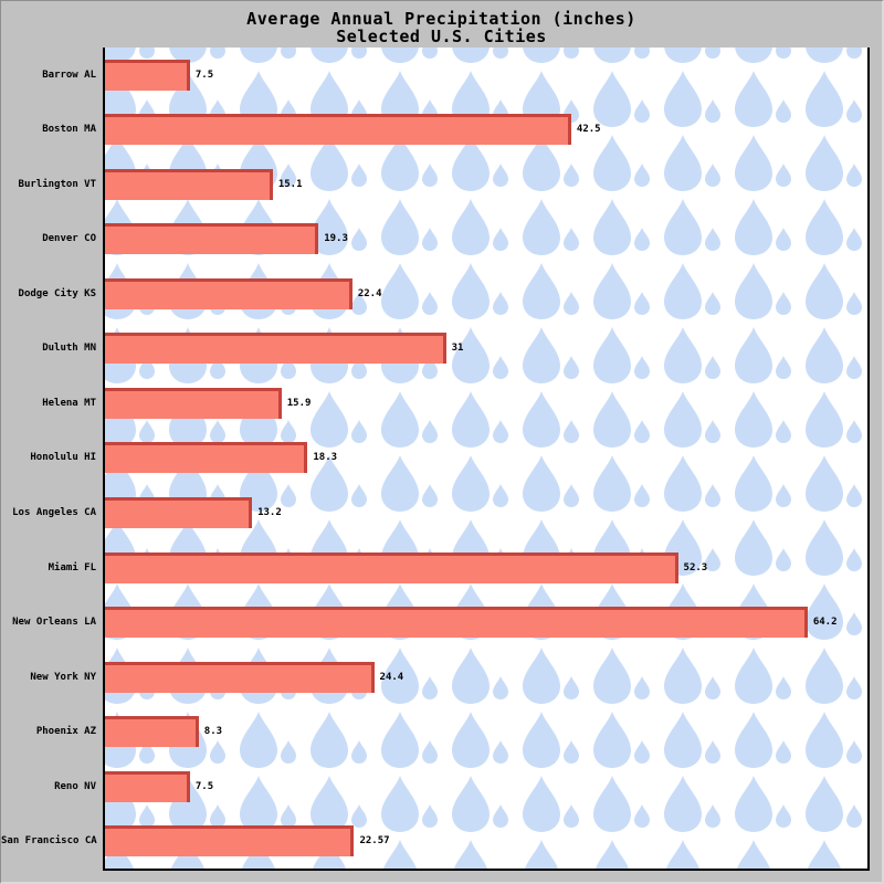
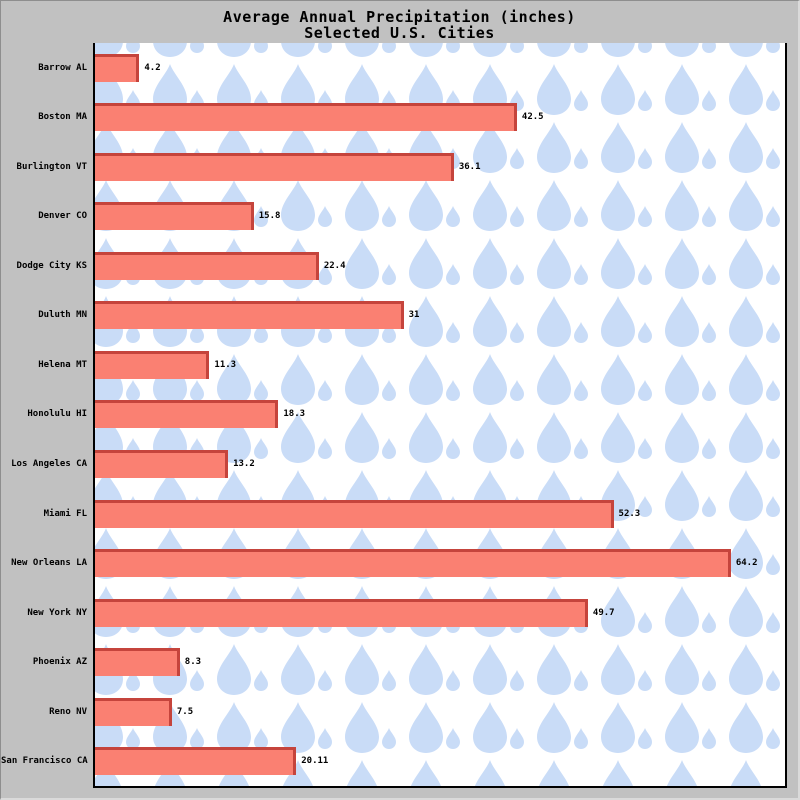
Barrow AL: 7.5 -> 4.2
Burlington VT: 15.1 -> 36.1
Denver CO: 19.3 -> 15.8
Helena MT: 15.9 -> 11.3
New York NY: 24.4 -> 49.7
San Francisco CA: 22.57 -> 20.11
